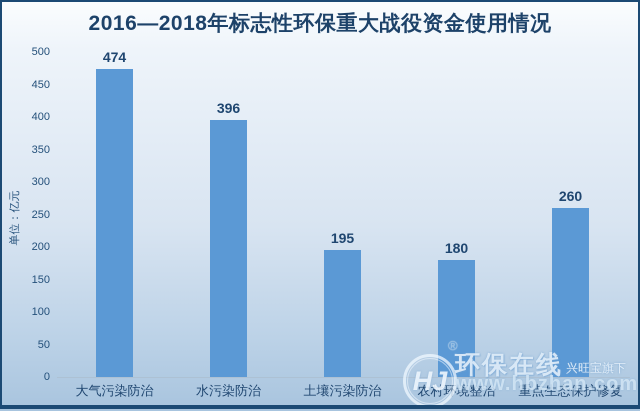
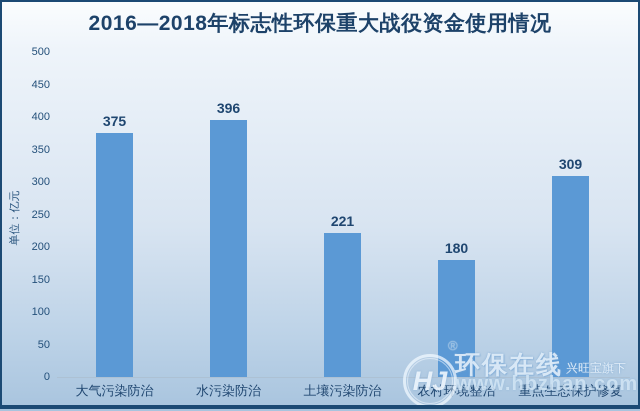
大气污染防治: 474 -> 375
土壤污染防治: 195 -> 221
重点生态保护修复: 260 -> 309
